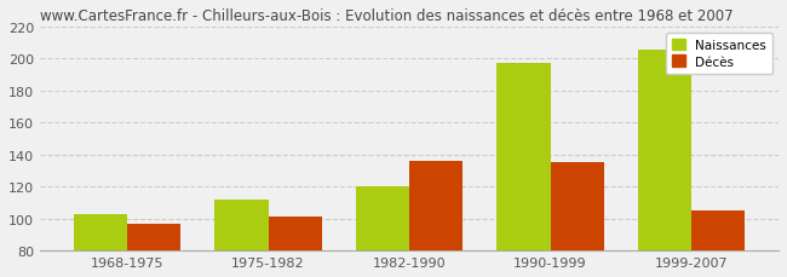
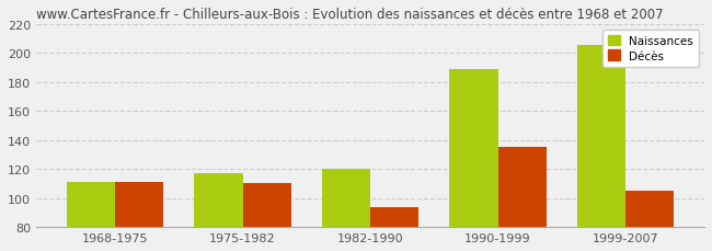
Naissances/1968-1975: 103 -> 111
Décès/1968-1975: 97 -> 111
Naissances/1975-1982: 112 -> 117
Décès/1975-1982: 101 -> 110
Décès/1982-1990: 136 -> 94
Naissances/1990-1999: 197 -> 189
